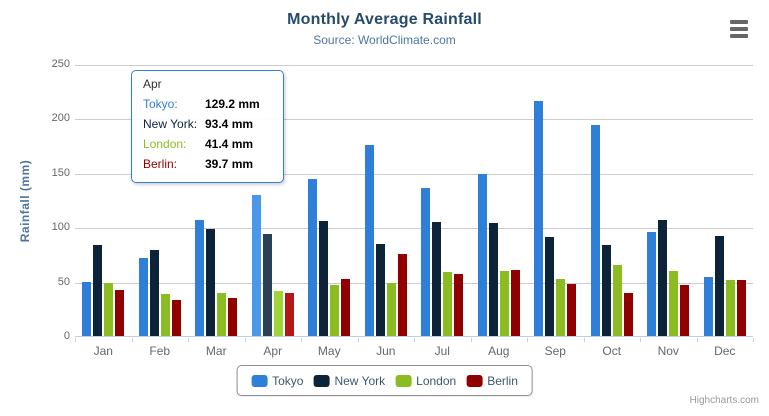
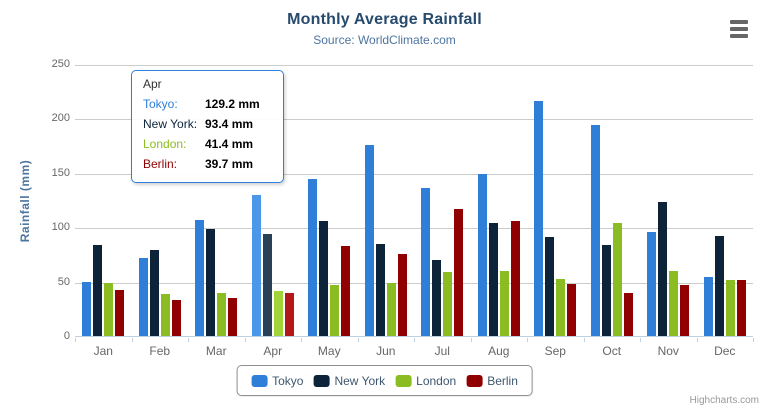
Berlin/May: 53 -> 83
New York/Jul: 105 -> 70
Berlin/Jul: 57 -> 117
Berlin/Aug: 60 -> 106
London/Oct: 65 -> 104
New York/Nov: 107 -> 123
